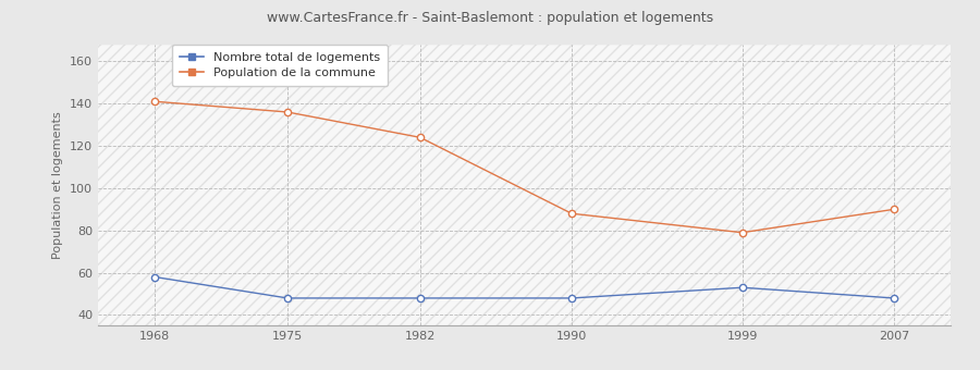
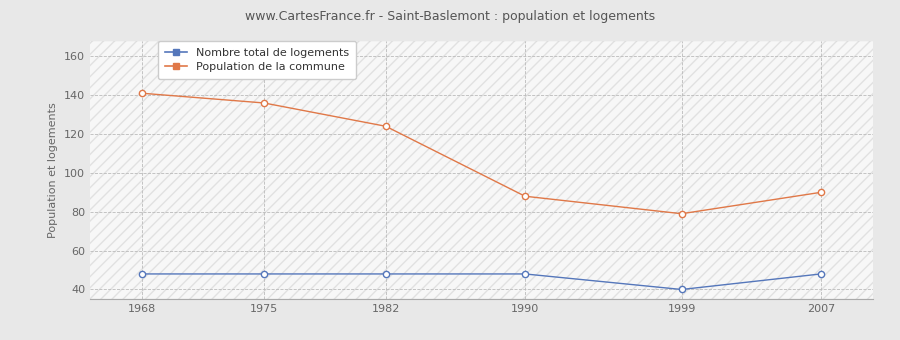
Nombre total de logements/1968: 58 -> 48
Nombre total de logements/1999: 53 -> 40
